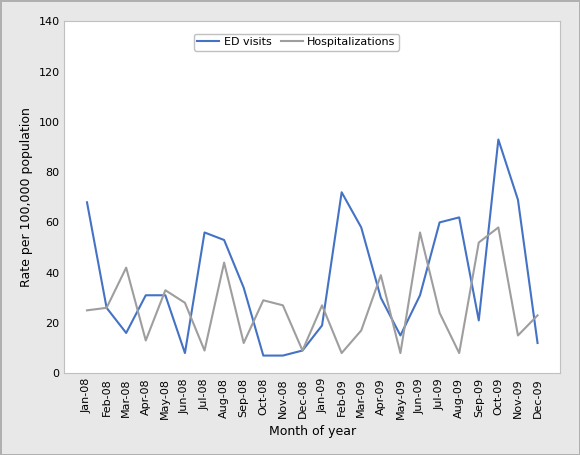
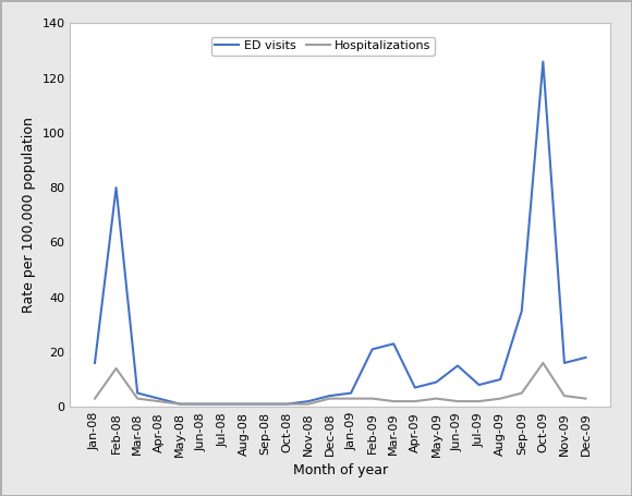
ED visits/Jan-08: 68 -> 16
Hospitalizations/Jan-08: 25 -> 3
ED visits/Feb-08: 26 -> 80
Hospitalizations/Feb-08: 26 -> 14
ED visits/Mar-08: 16 -> 5
Hospitalizations/Mar-08: 42 -> 3
ED visits/Apr-08: 31 -> 3
Hospitalizations/Apr-08: 13 -> 2
ED visits/May-08: 31 -> 1
Hospitalizations/May-08: 33 -> 1
ED visits/Jun-08: 8 -> 1
Hospitalizations/Jun-08: 28 -> 1
ED visits/Jul-08: 56 -> 1
Hospitalizations/Jul-08: 9 -> 1
ED visits/Aug-08: 53 -> 1
Hospitalizations/Aug-08: 44 -> 1
ED visits/Sep-08: 34 -> 1
Hospitalizations/Sep-08: 12 -> 1
ED visits/Oct-08: 7 -> 1
Hospitalizations/Oct-08: 29 -> 1
ED visits/Nov-08: 7 -> 2
Hospitalizations/Nov-08: 27 -> 1
ED visits/Dec-08: 9 -> 4
Hospitalizations/Dec-08: 9 -> 3
ED visits/Jan-09: 19 -> 5
Hospitalizations/Jan-09: 27 -> 3
ED visits/Feb-09: 72 -> 21
Hospitalizations/Feb-09: 8 -> 3
ED visits/Mar-09: 58 -> 23
Hospitalizations/Mar-09: 17 -> 2
ED visits/Apr-09: 30 -> 7
Hospitalizations/Apr-09: 39 -> 2
ED visits/May-09: 15 -> 9
Hospitalizations/May-09: 8 -> 3
ED visits/Jun-09: 31 -> 15
Hospitalizations/Jun-09: 56 -> 2
ED visits/Jul-09: 60 -> 8
Hospitalizations/Jul-09: 24 -> 2
ED visits/Aug-09: 62 -> 10
Hospitalizations/Aug-09: 8 -> 3
ED visits/Sep-09: 21 -> 35
Hospitalizations/Sep-09: 52 -> 5
ED visits/Oct-09: 93 -> 126
Hospitalizations/Oct-09: 58 -> 16
ED visits/Nov-09: 69 -> 16
Hospitalizations/Nov-09: 15 -> 4
ED visits/Dec-09: 12 -> 18
Hospitalizations/Dec-09: 23 -> 3
